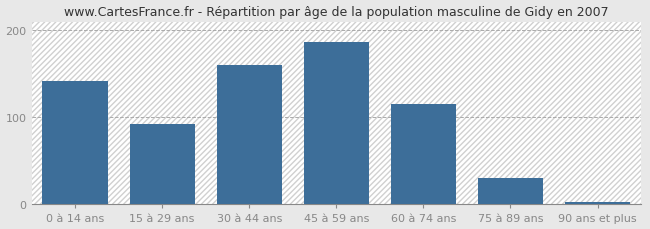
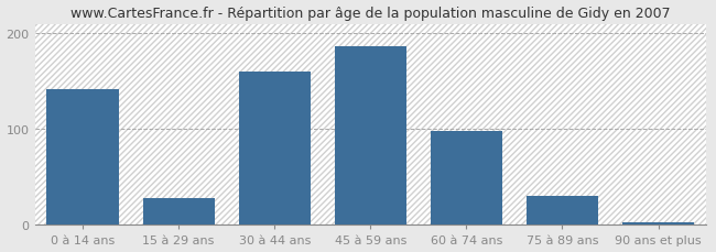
15 à 29 ans: 92 -> 28
60 à 74 ans: 115 -> 98
